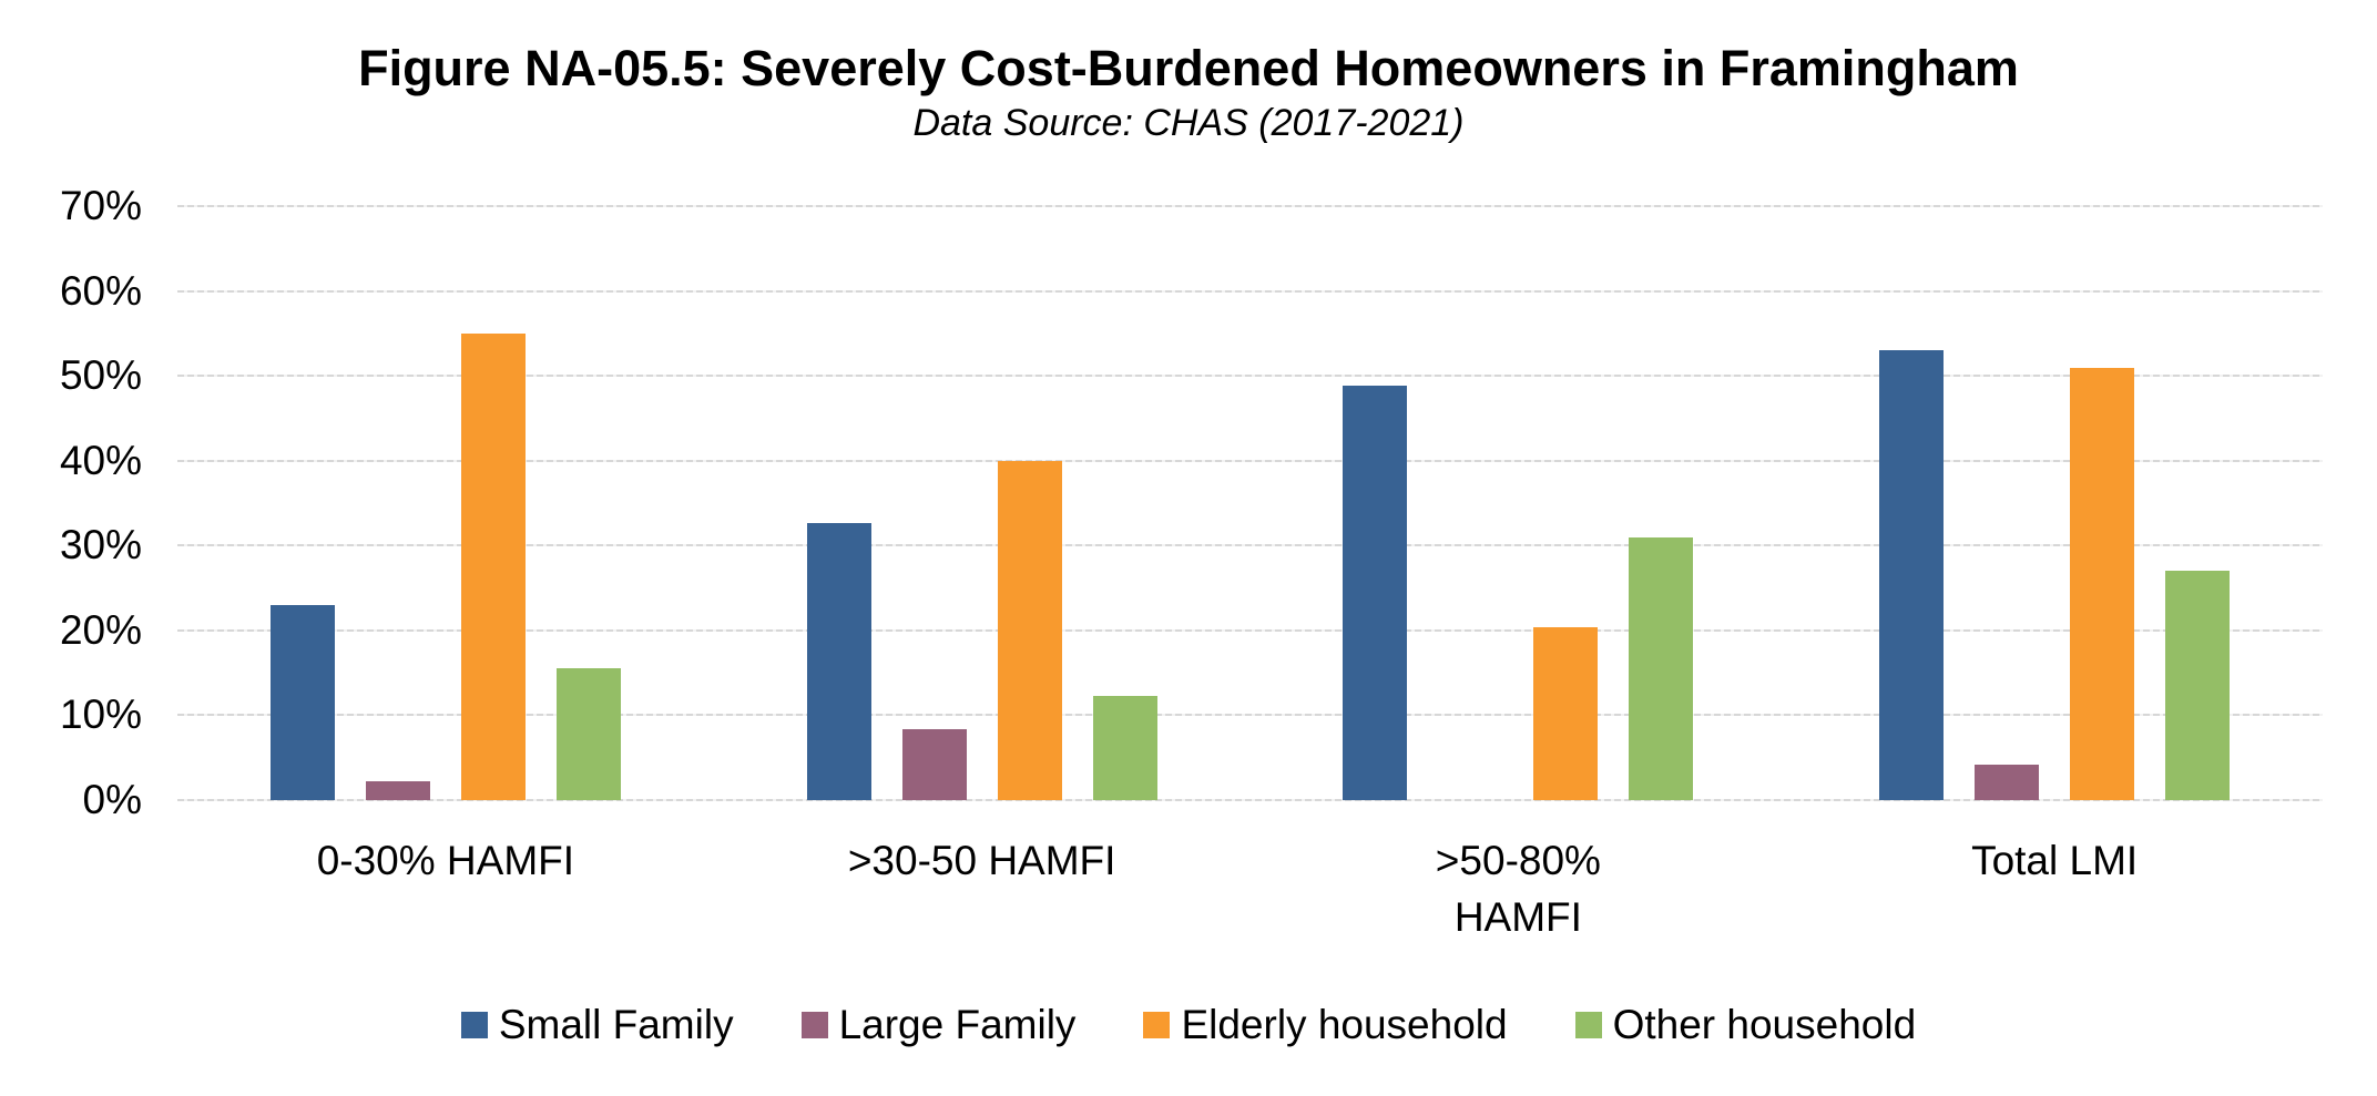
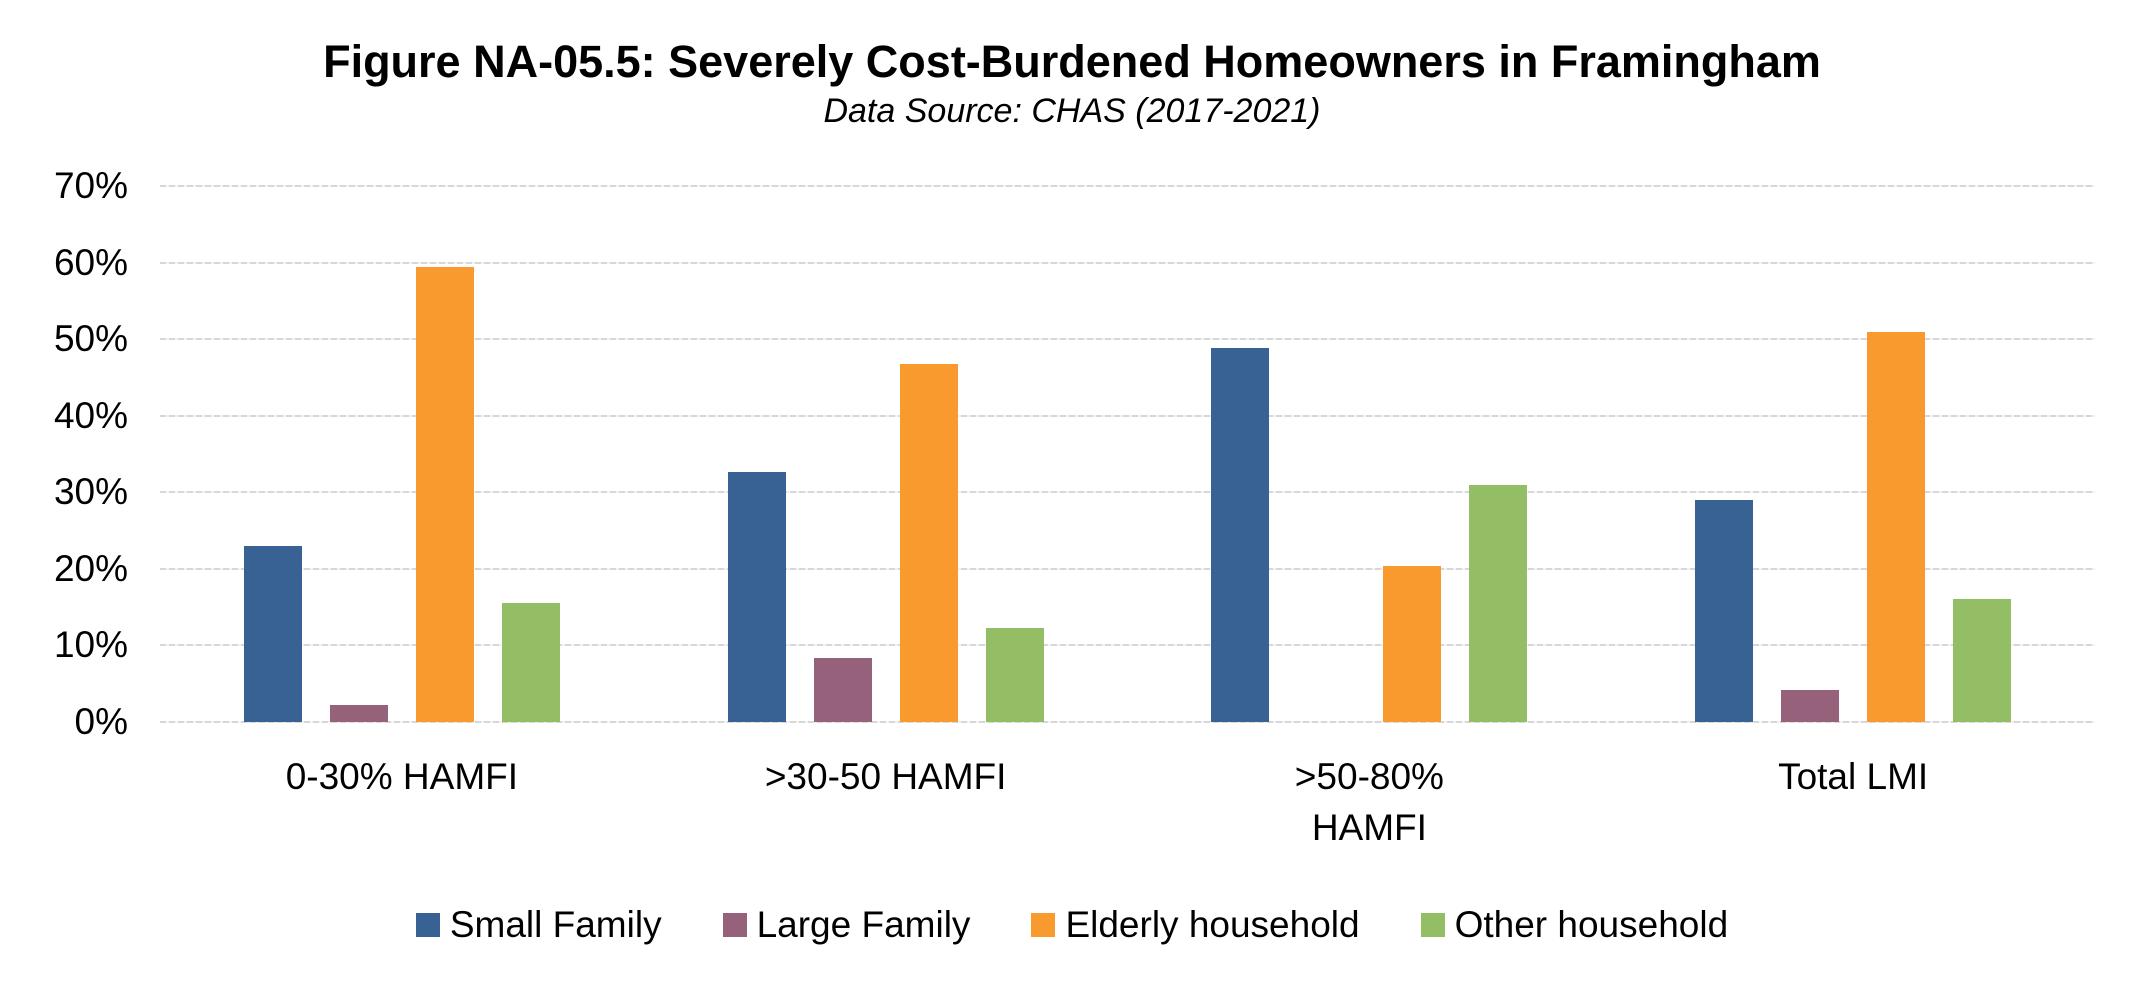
Elderly household/0-30% HAMFI: 55% -> 59%
Elderly household/>30-50 HAMFI: 40% -> 47%
Small Family/Total LMI: 53% -> 29%
Other household/Total LMI: 27% -> 16%
